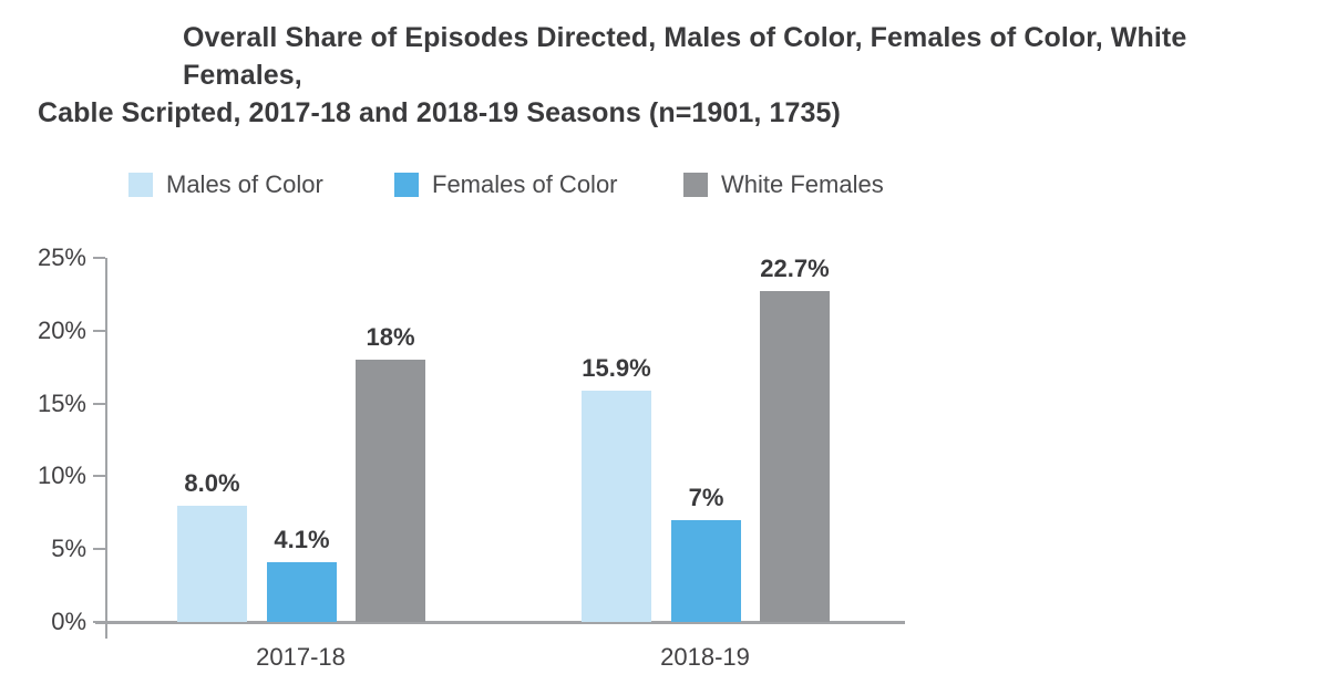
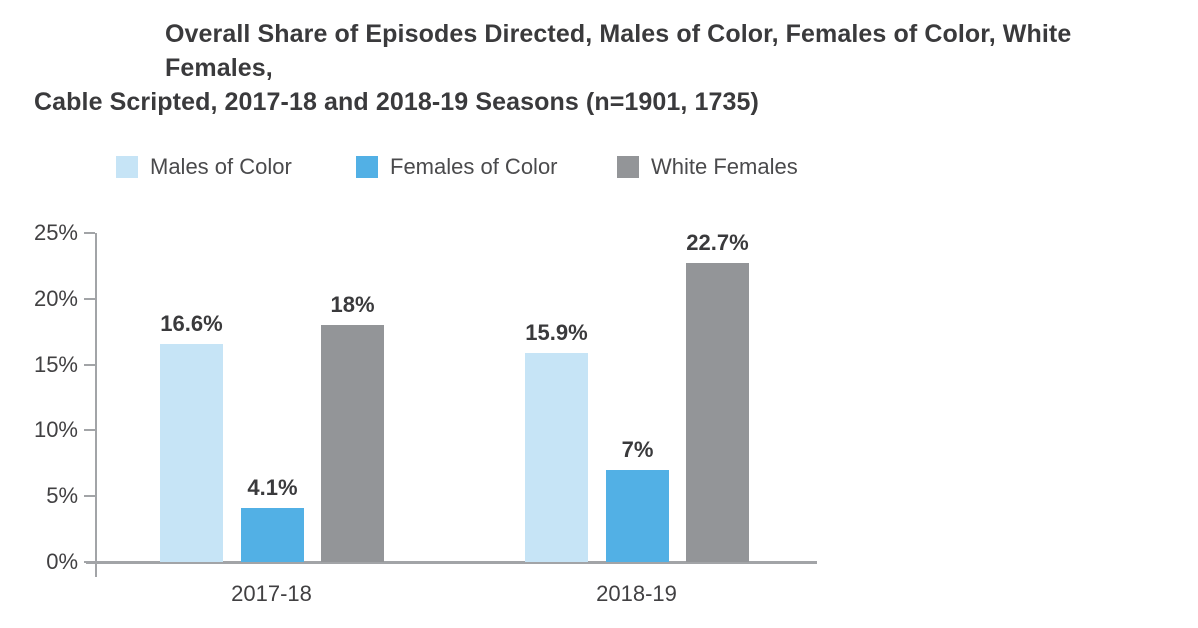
Males of Color/2017-18: 8.0% -> 16.6%
